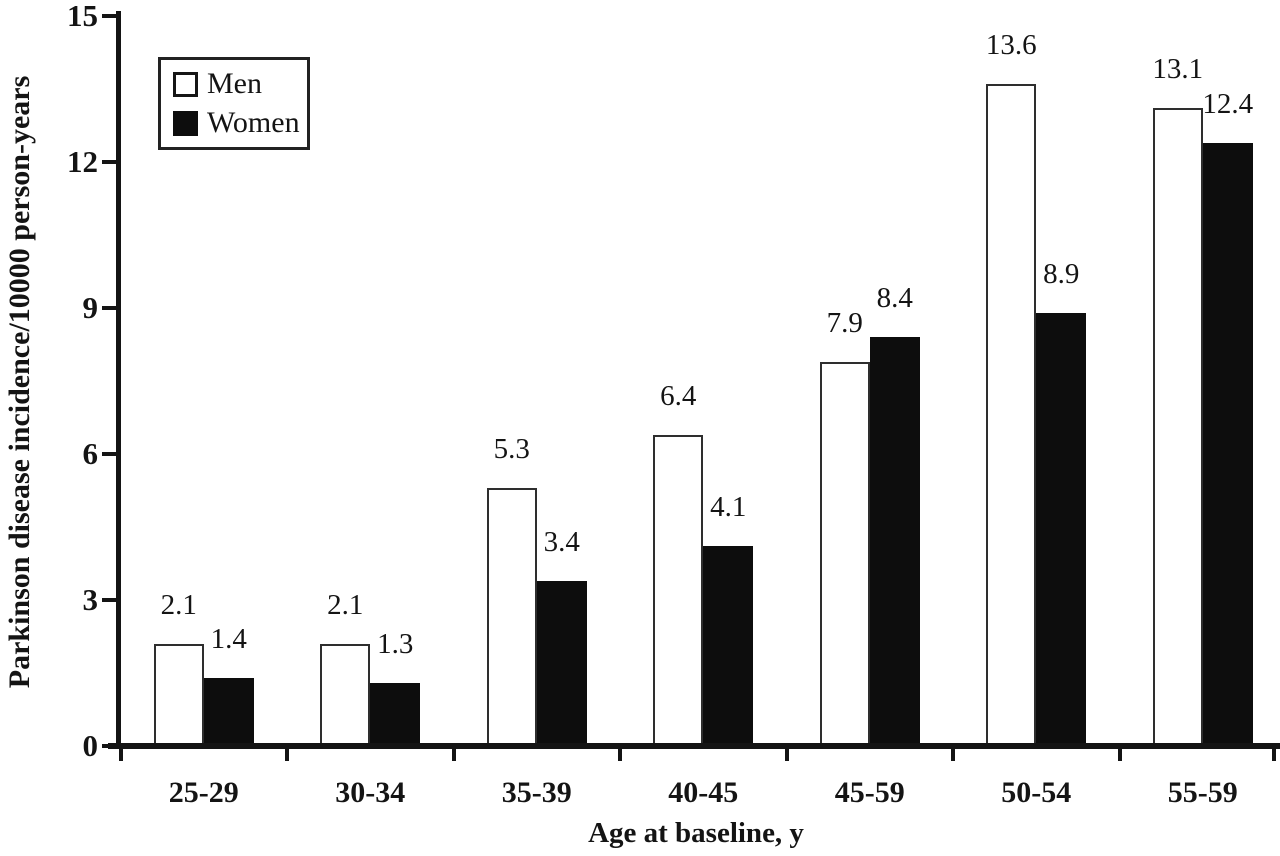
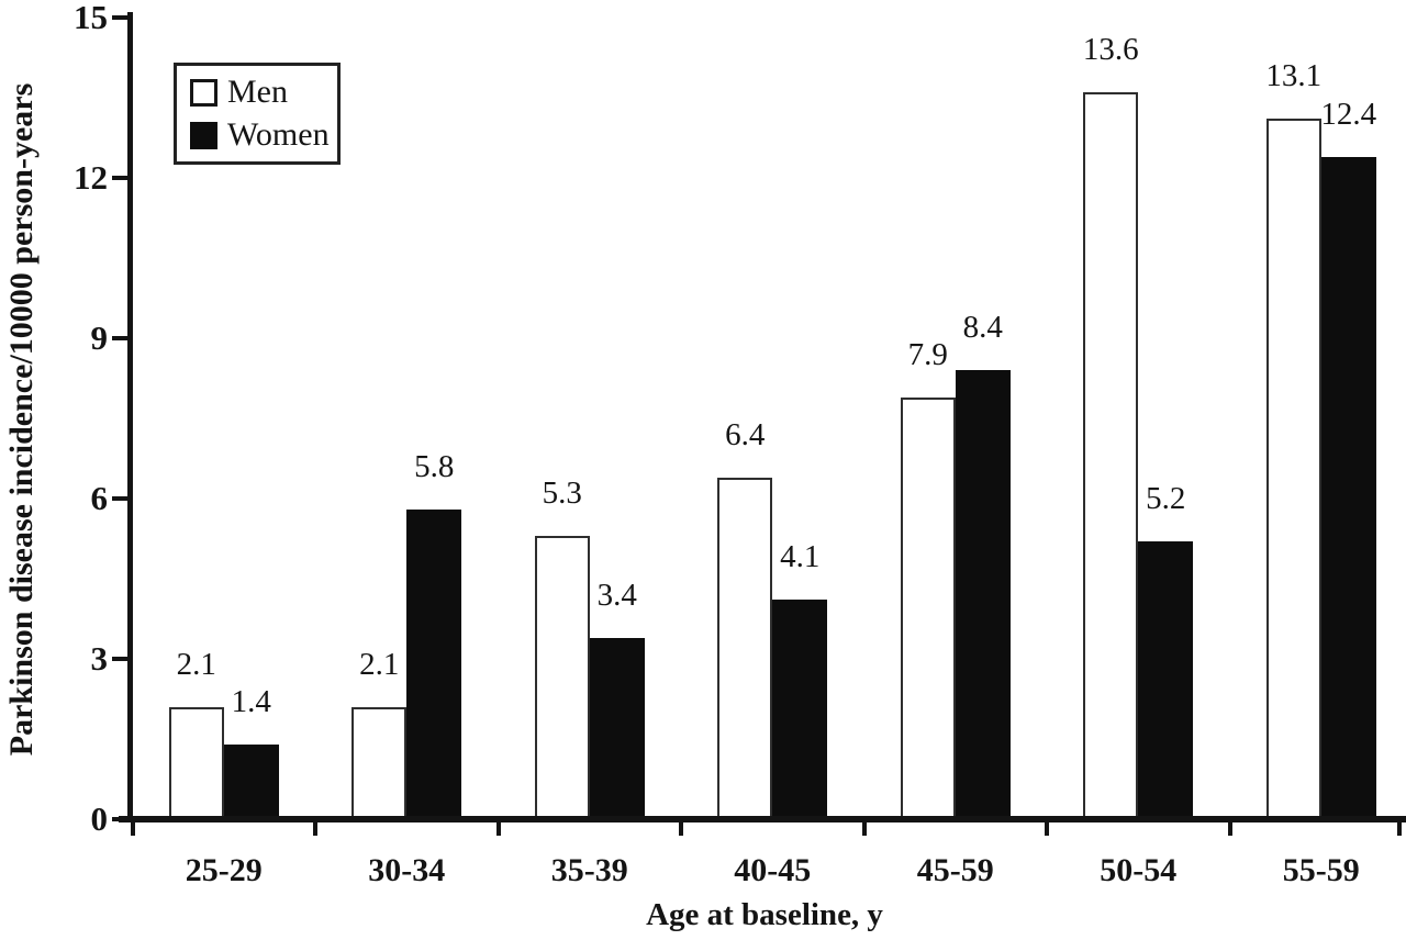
Women/30-34: 1.3 -> 5.8
Women/50-54: 8.9 -> 5.2
